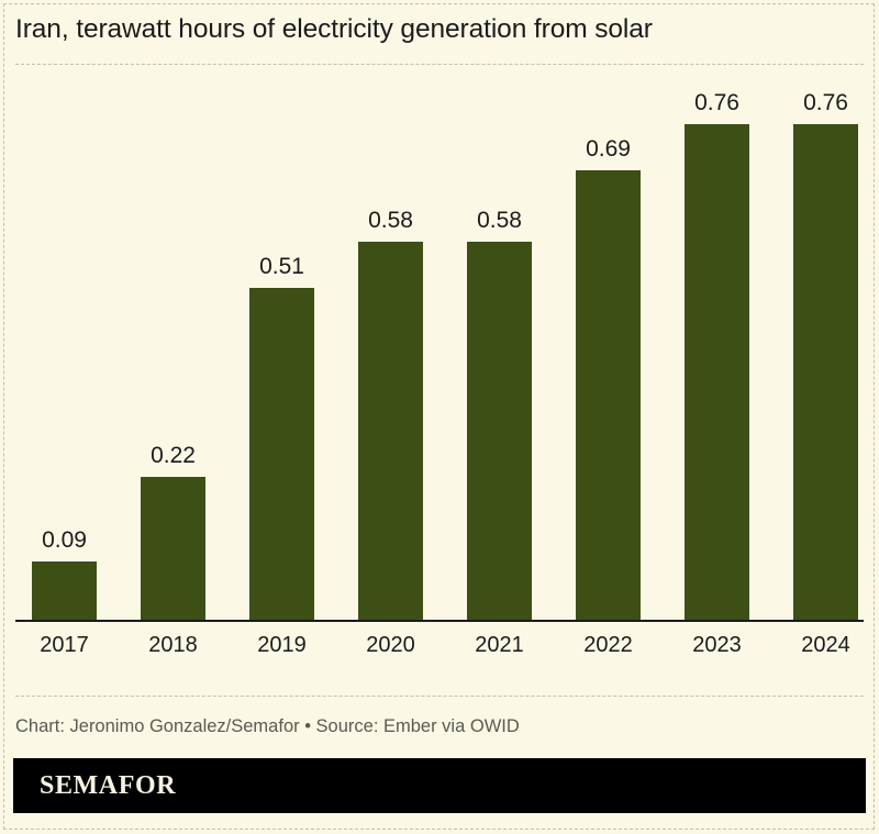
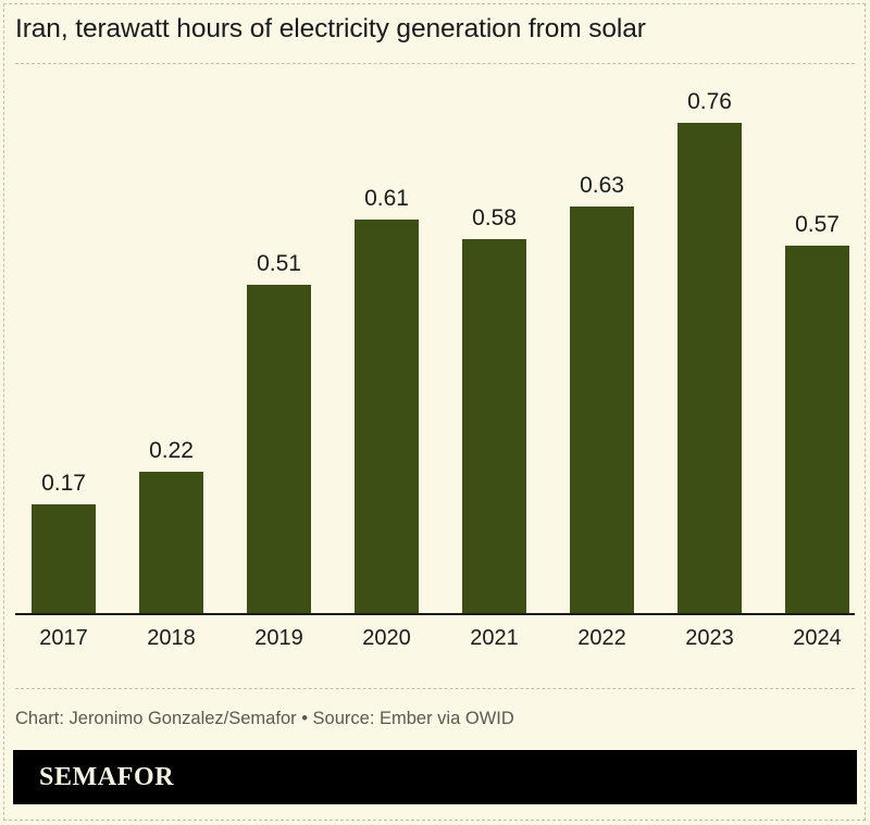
2017: 0.09 -> 0.17
2020: 0.58 -> 0.61
2022: 0.69 -> 0.63
2024: 0.76 -> 0.57
